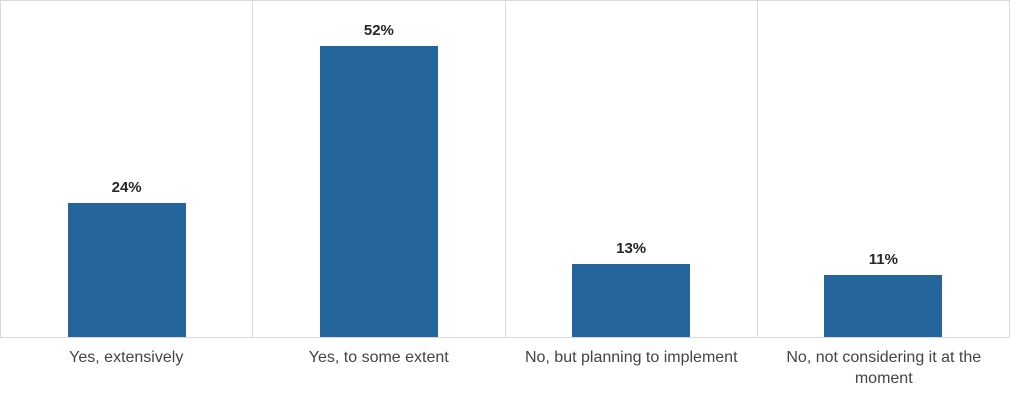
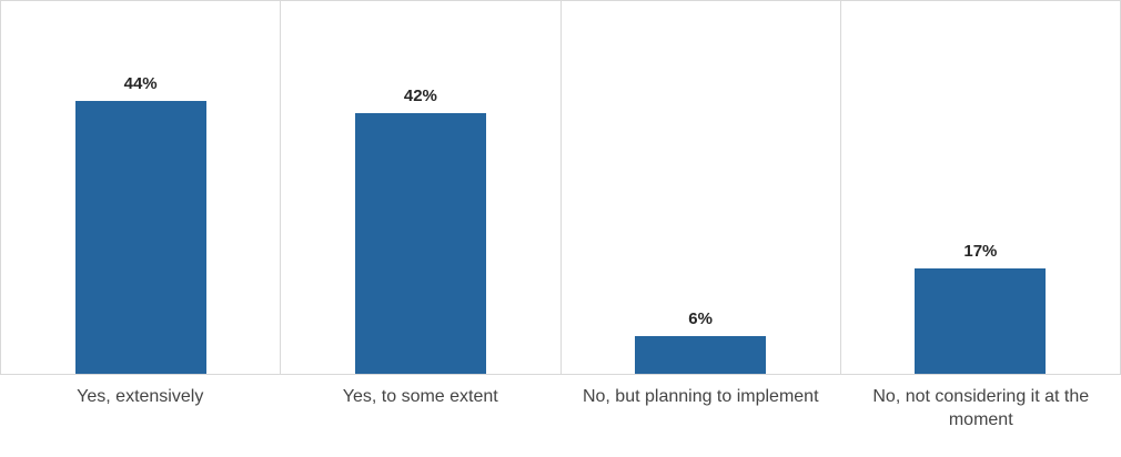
Yes, extensively: 24% -> 44%
Yes, to some extent: 52% -> 42%
No, but planning to implement: 13% -> 6%
No, not considering it at the moment: 11% -> 17%
